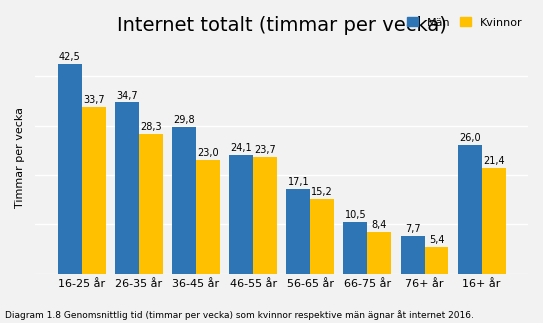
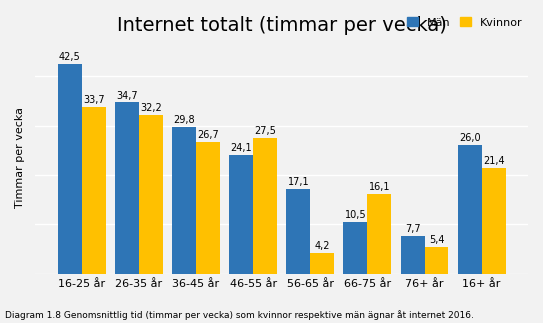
Kvinnor/26-35 år: 28,3 -> 32,2
Kvinnor/36-45 år: 23,0 -> 26,7
Kvinnor/46-55 år: 23,7 -> 27,5
Kvinnor/56-65 år: 15,2 -> 4,2
Kvinnor/66-75 år: 8,4 -> 16,1
